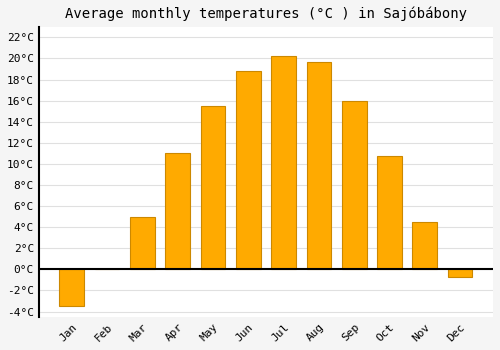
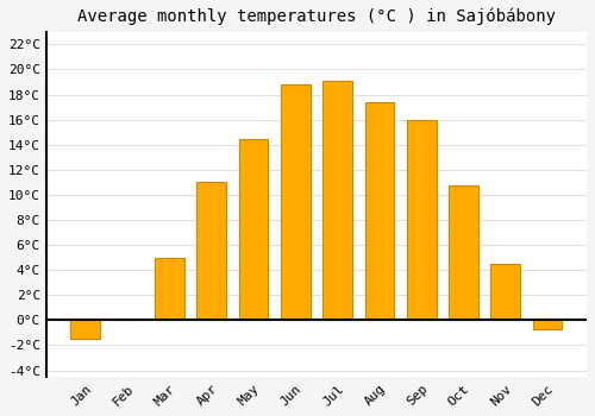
Jan: -3.5°C -> -1.5°C
May: 15.5°C -> 14.4°C
Jul: 20.2°C -> 19.1°C
Aug: 19.7°C -> 17.4°C
